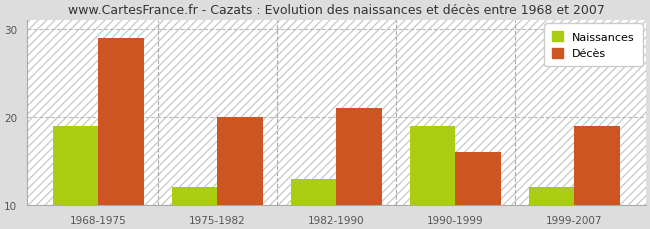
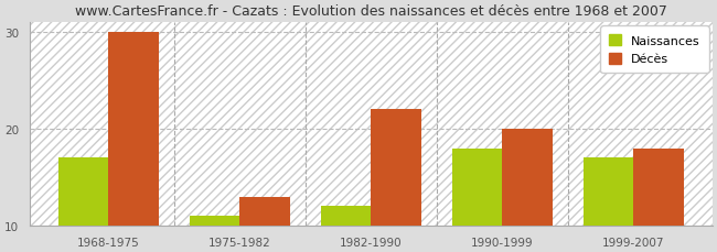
Naissances/1968-1975: 19 -> 17
Décès/1968-1975: 29 -> 30
Naissances/1975-1982: 12 -> 11
Décès/1975-1982: 20 -> 13
Naissances/1982-1990: 13 -> 12
Décès/1982-1990: 21 -> 22
Naissances/1990-1999: 19 -> 18
Décès/1990-1999: 16 -> 20
Naissances/1999-2007: 12 -> 17
Décès/1999-2007: 19 -> 18
